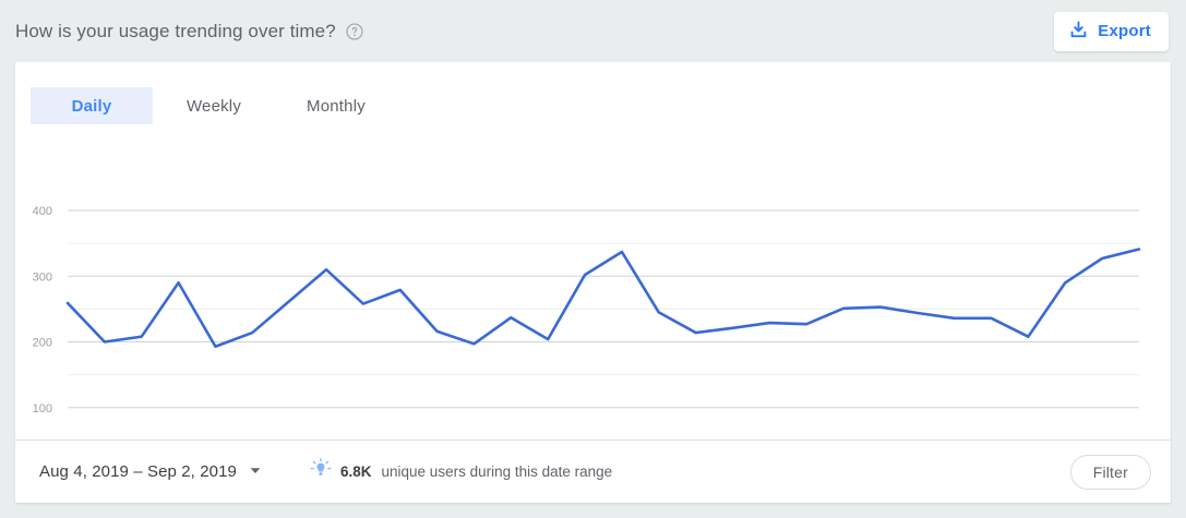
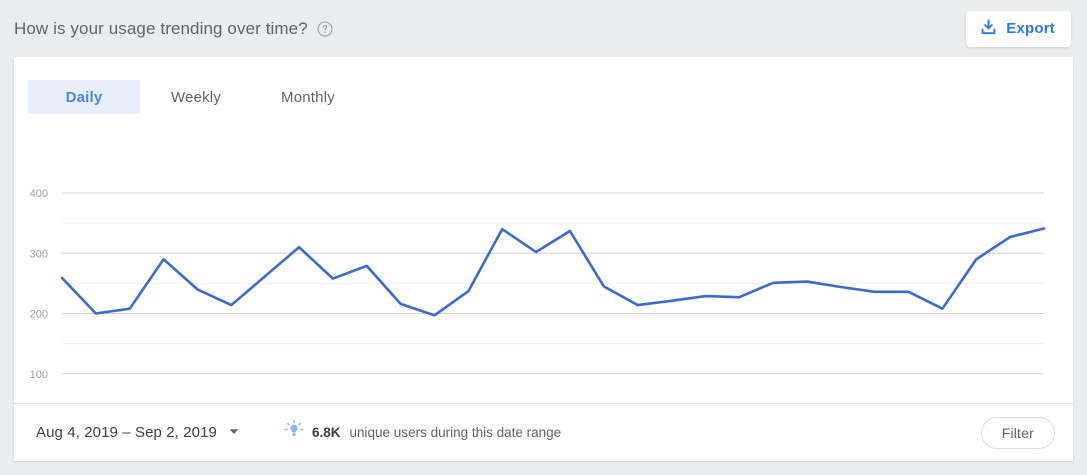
Aug 8: 190 -> 240
Aug 17: 200 -> 340
